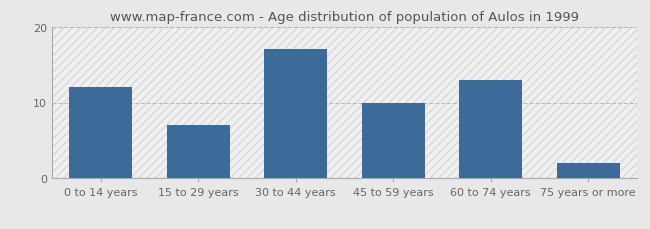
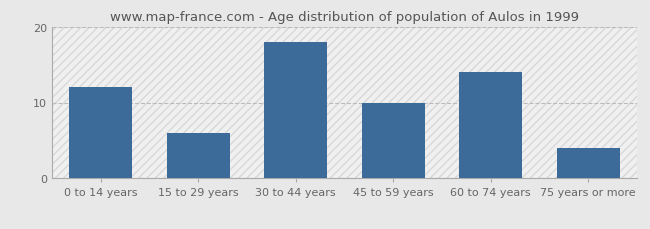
15 to 29 years: 7 -> 6
30 to 44 years: 17 -> 18
60 to 74 years: 13 -> 14
75 years or more: 2 -> 4
